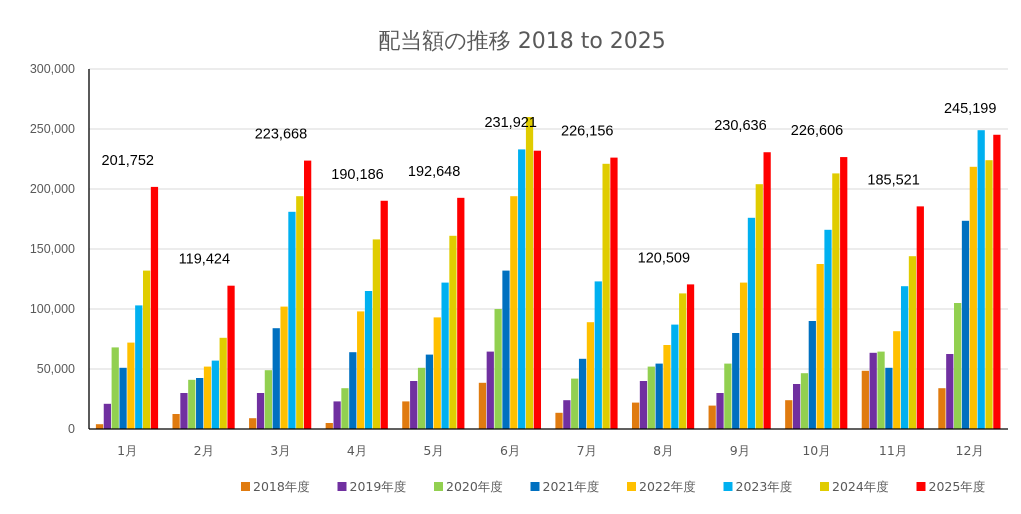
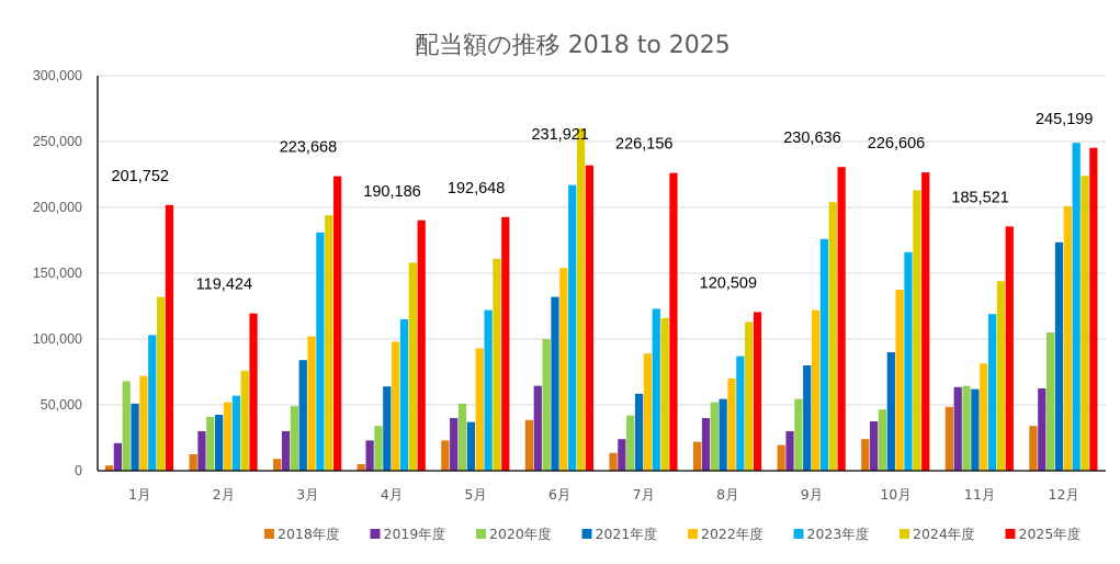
2021年度/5月: 62000 -> 37000
2022年度/6月: 194000 -> 154000
2023年度/6月: 233000 -> 217000
2024年度/7月: 221000 -> 116000
2021年度/11月: 51000 -> 62000
2022年度/12月: 218000 -> 201000
